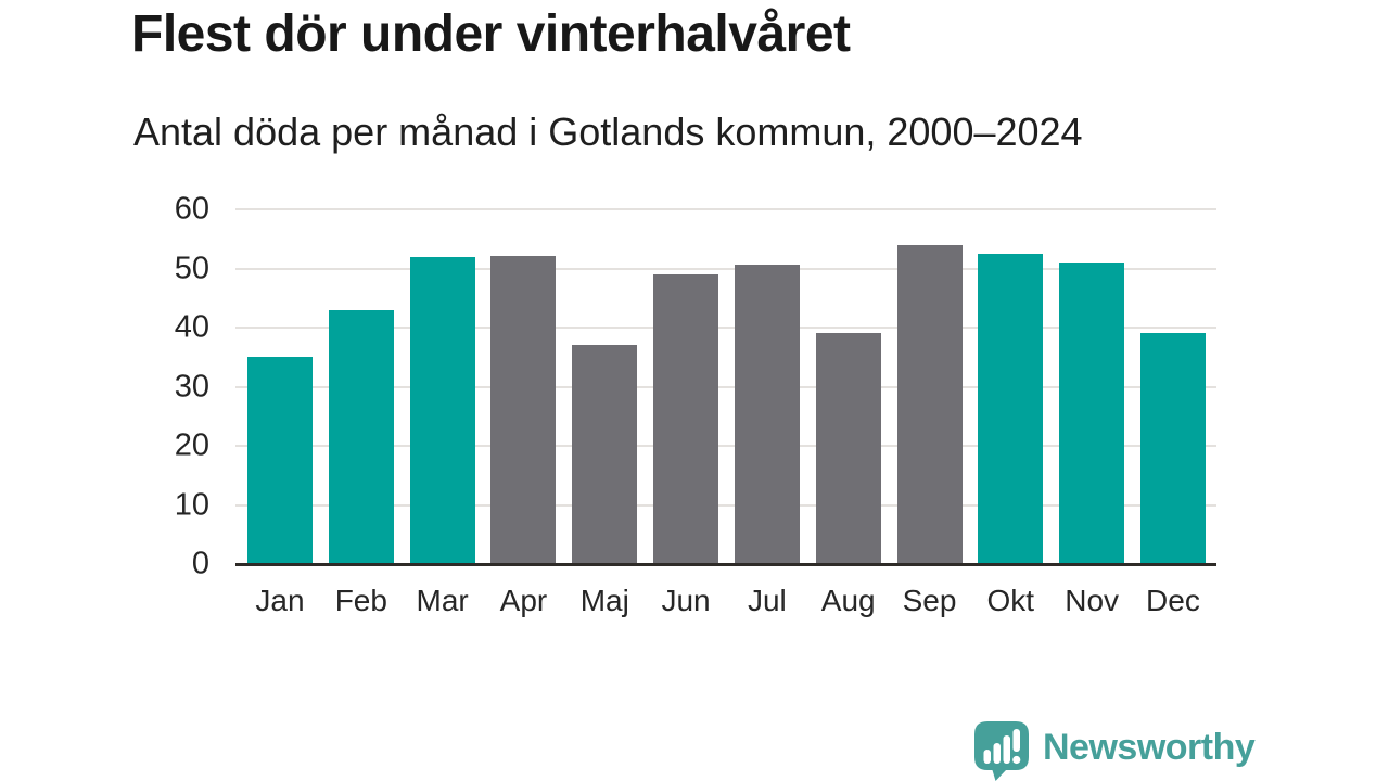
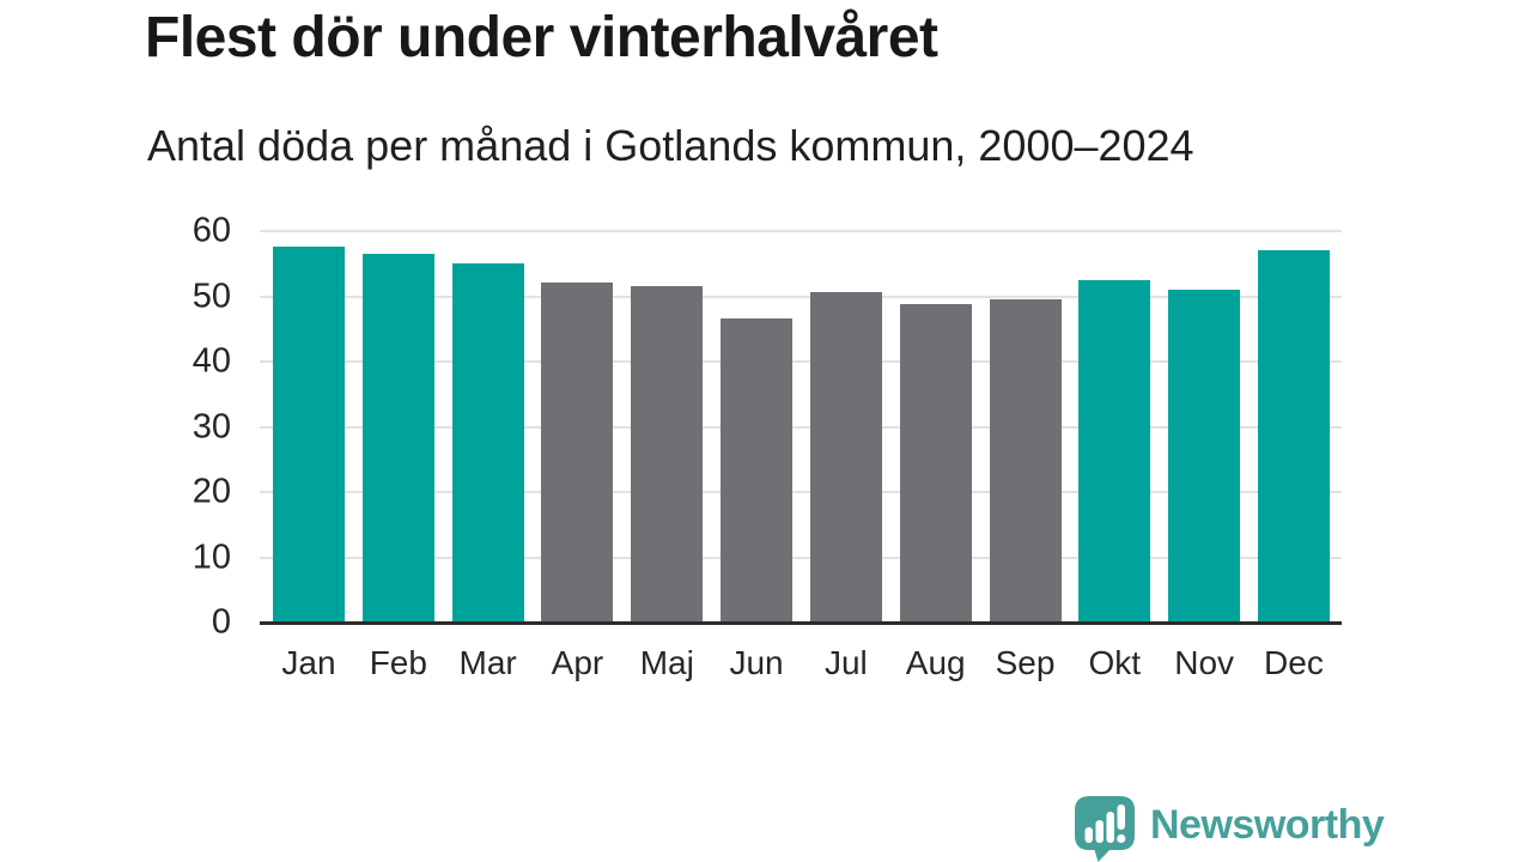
Jan: 35 -> 58
Feb: 43 -> 57
Mar: 52 -> 55
Maj: 37 -> 52
Jun: 49 -> 47
Aug: 39 -> 49
Sep: 54 -> 50
Dec: 39 -> 57
